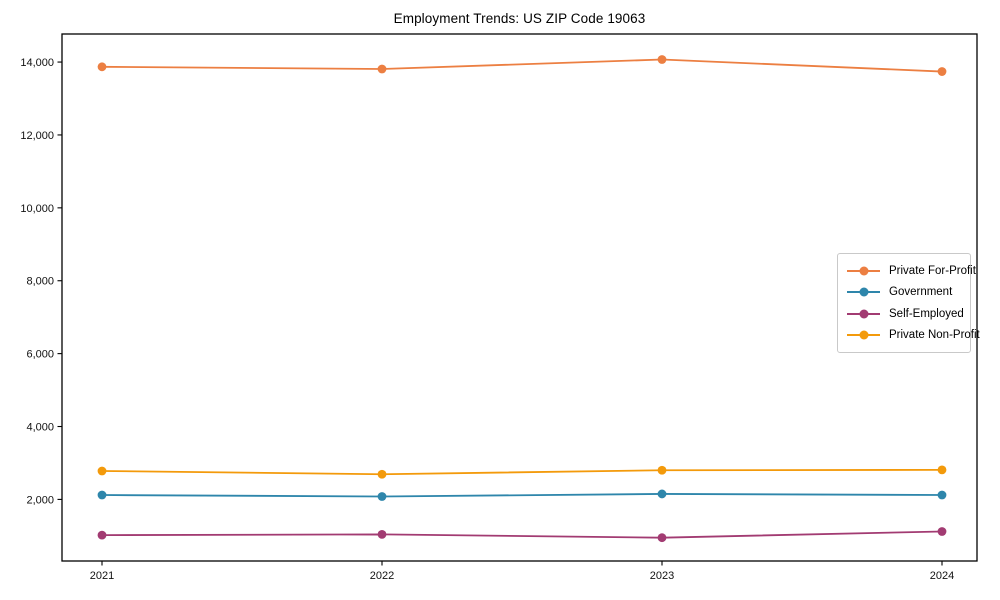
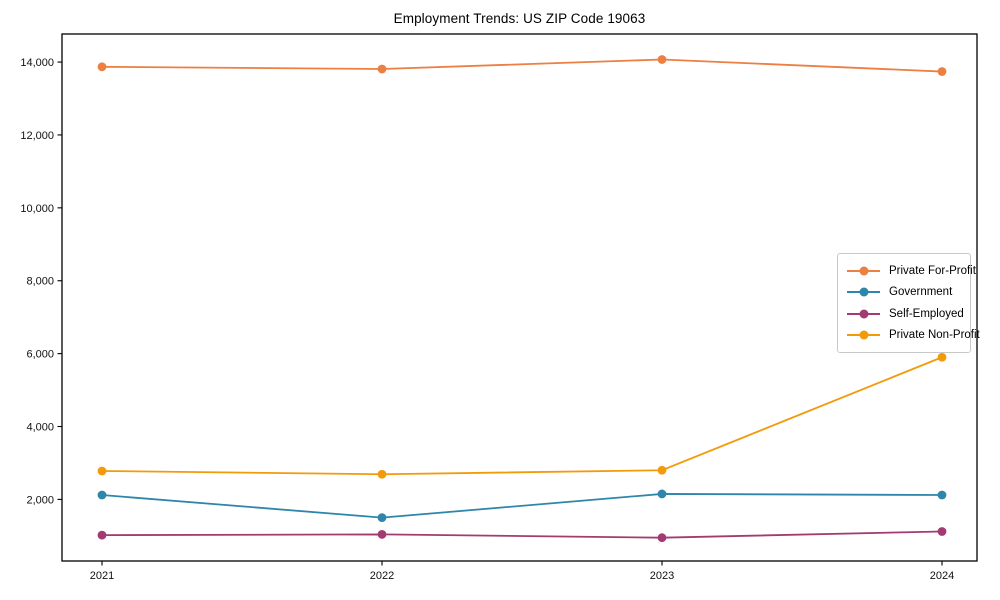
Government/2022: 2100 -> 1500
Private Non-Profit/2024: 2800 -> 5900
